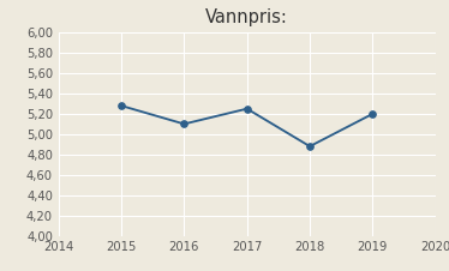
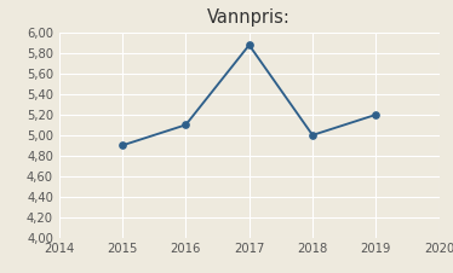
2015: 5,28 -> 4,90
2017: 5,25 -> 5,88
2018: 4,88 -> 5,00
